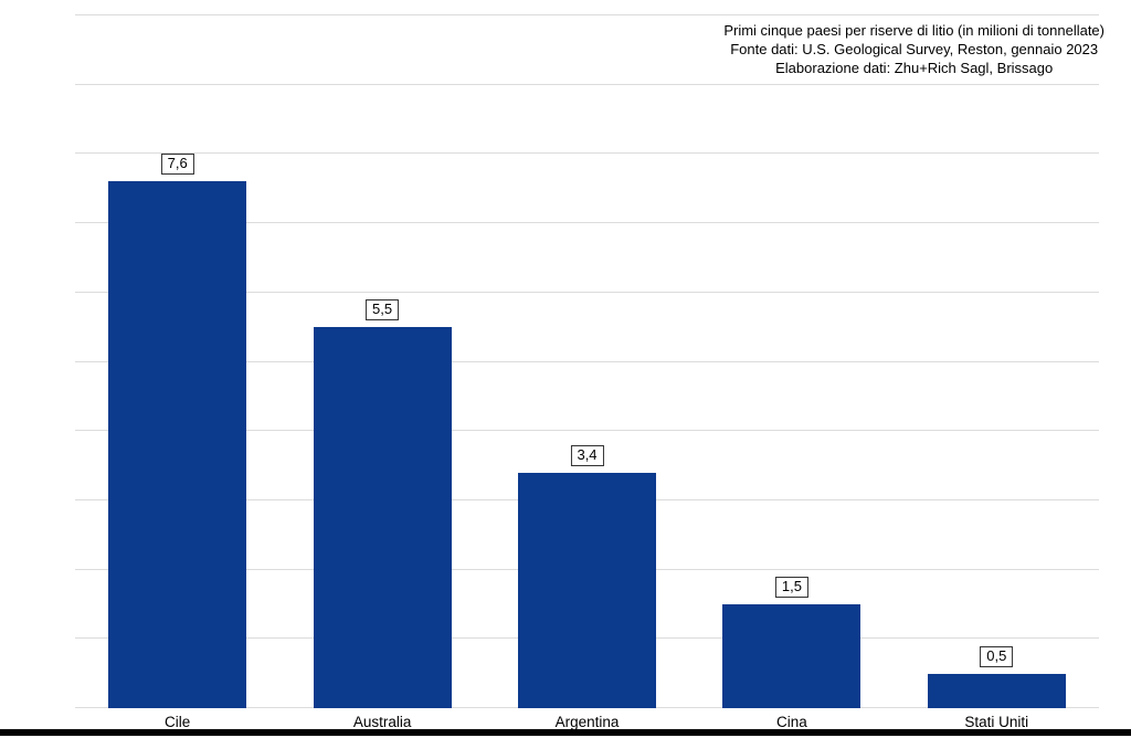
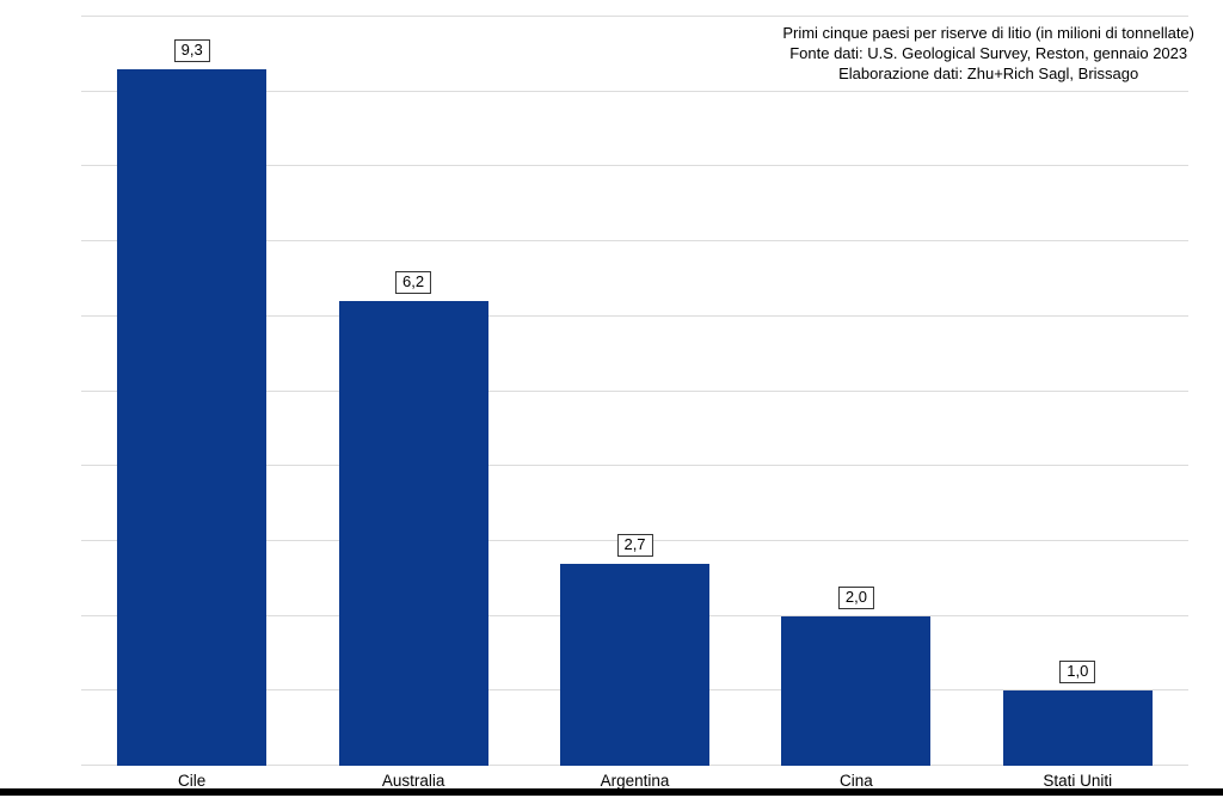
Cile: 7,6 -> 9,3
Australia: 5,5 -> 6,2
Argentina: 3,4 -> 2,7
Cina: 1,5 -> 2,0
Stati Uniti: 0,5 -> 1,0
